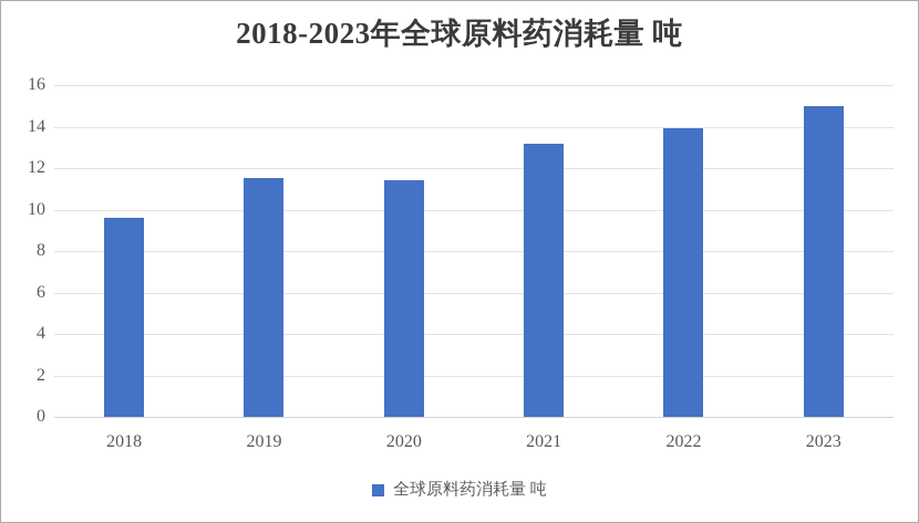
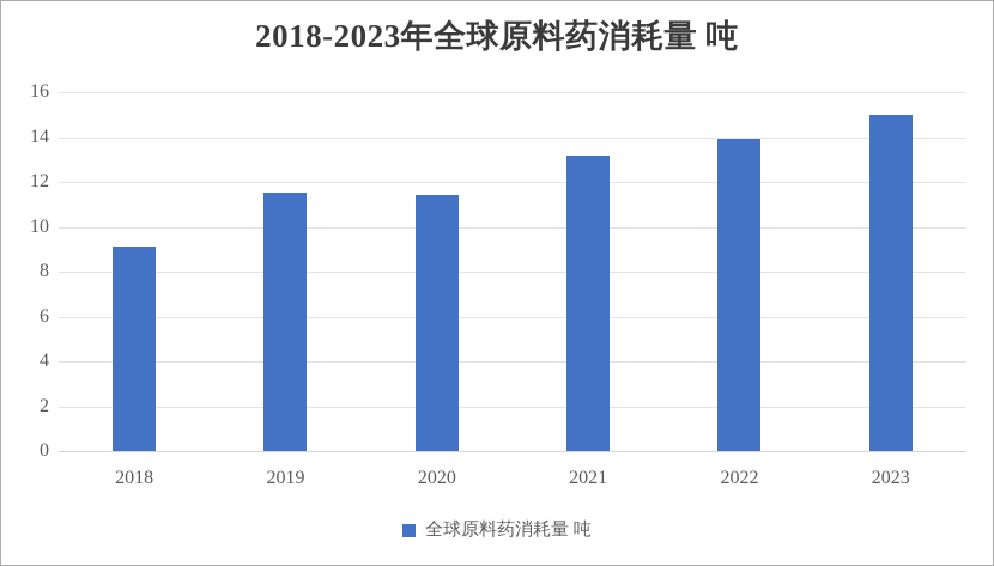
2018: 9.6 -> 9.1
